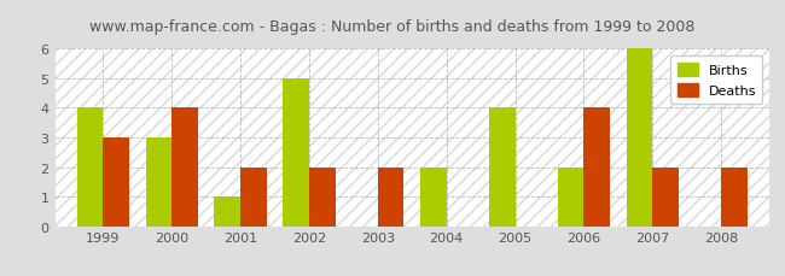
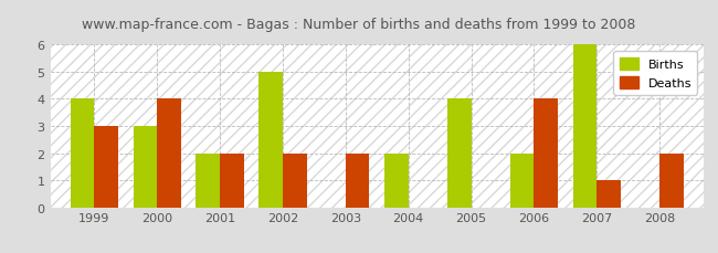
Births/2001: 1 -> 2
Deaths/2007: 2 -> 1
